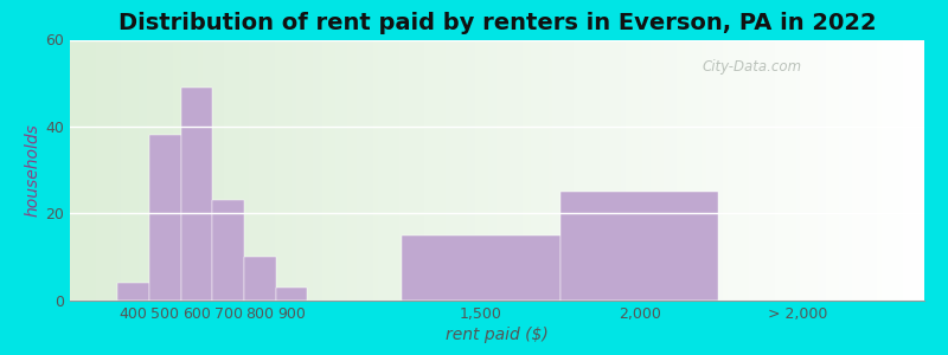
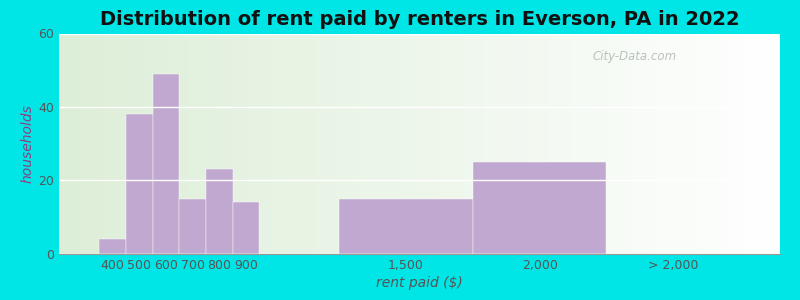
700: 23 -> 15
800: 10 -> 23
900: 3 -> 14
